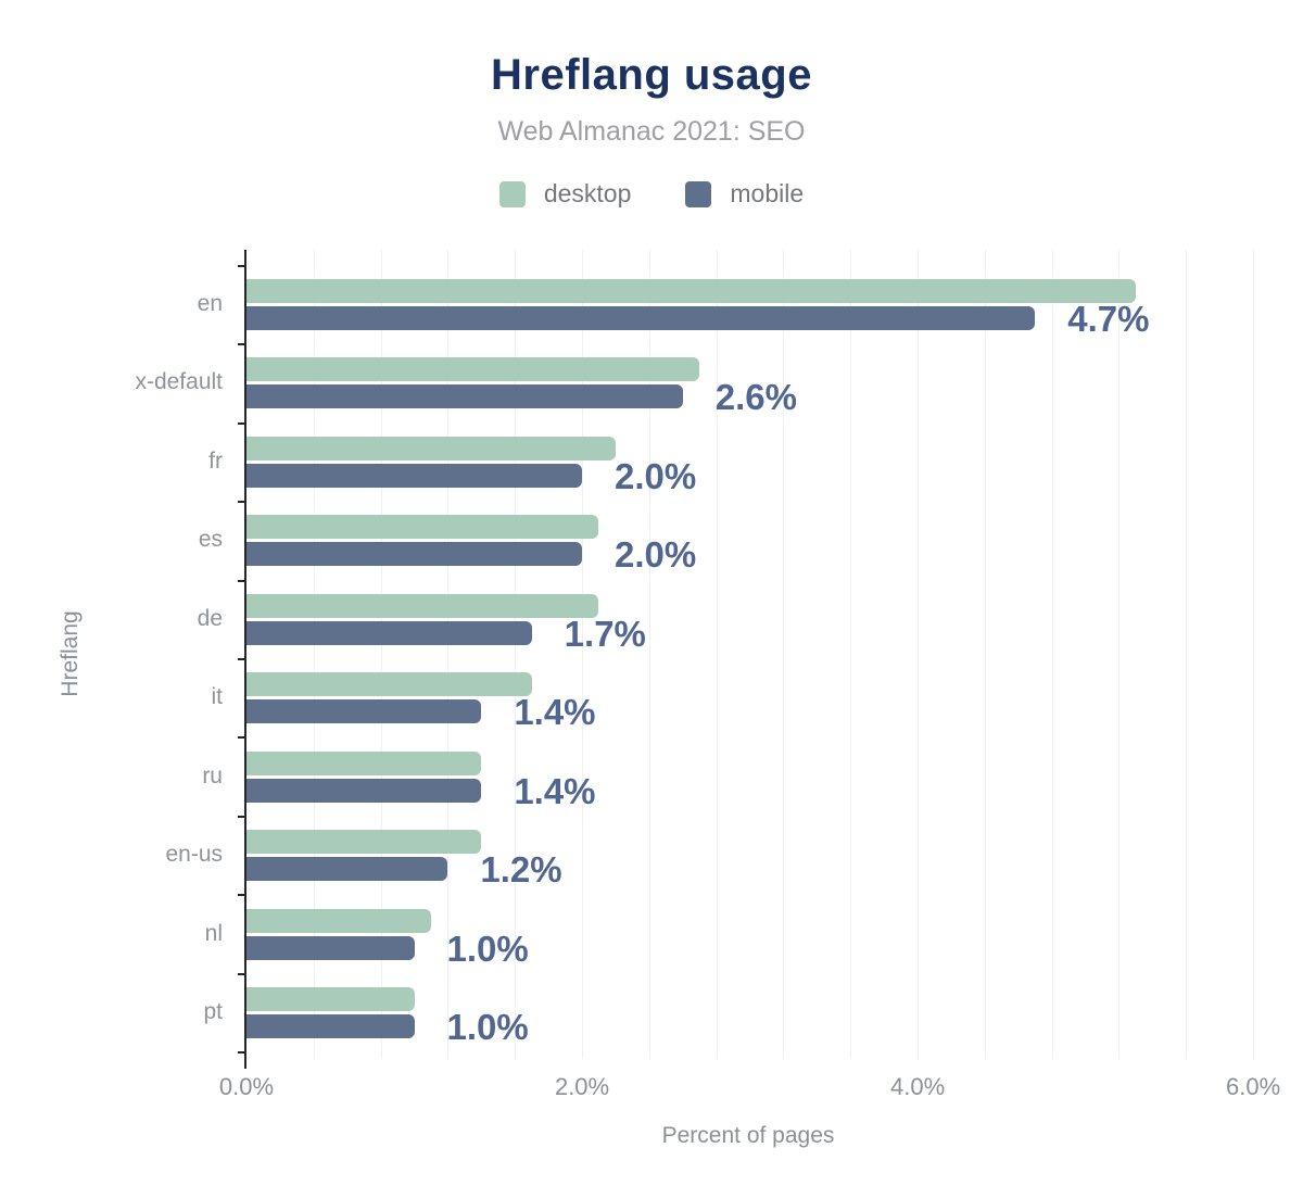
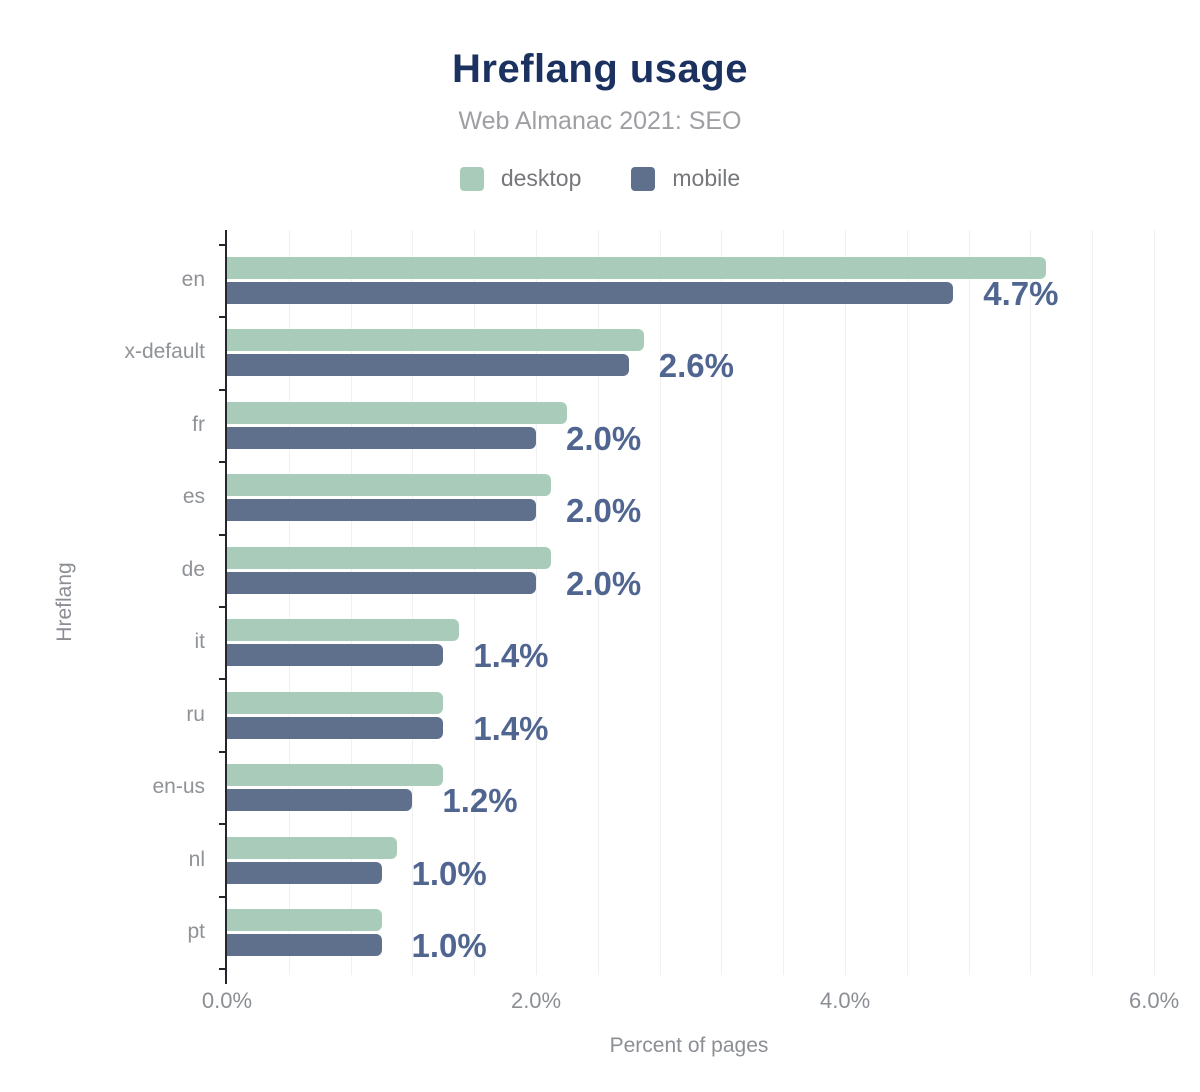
mobile/de: 1.7% -> 2.0%
desktop/it: 1.7% -> 1.5%
